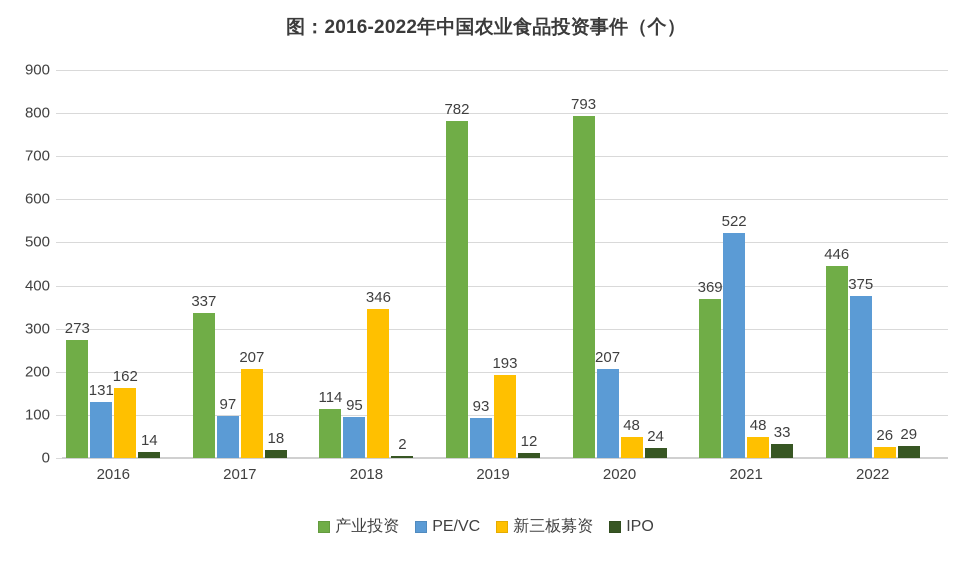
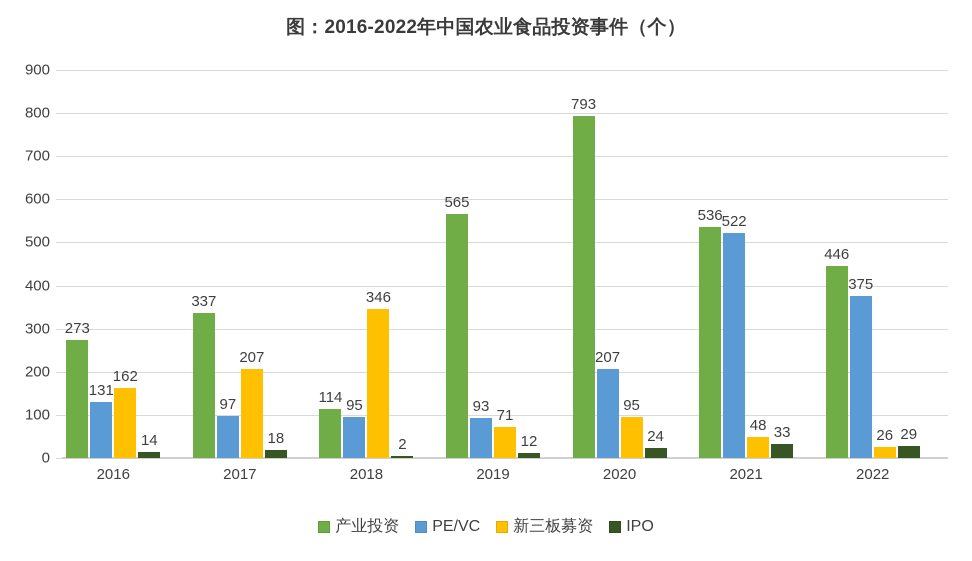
产业投资/2019: 782 -> 565
新三板募资/2019: 193 -> 71
新三板募资/2020: 48 -> 95
产业投资/2021: 369 -> 536
